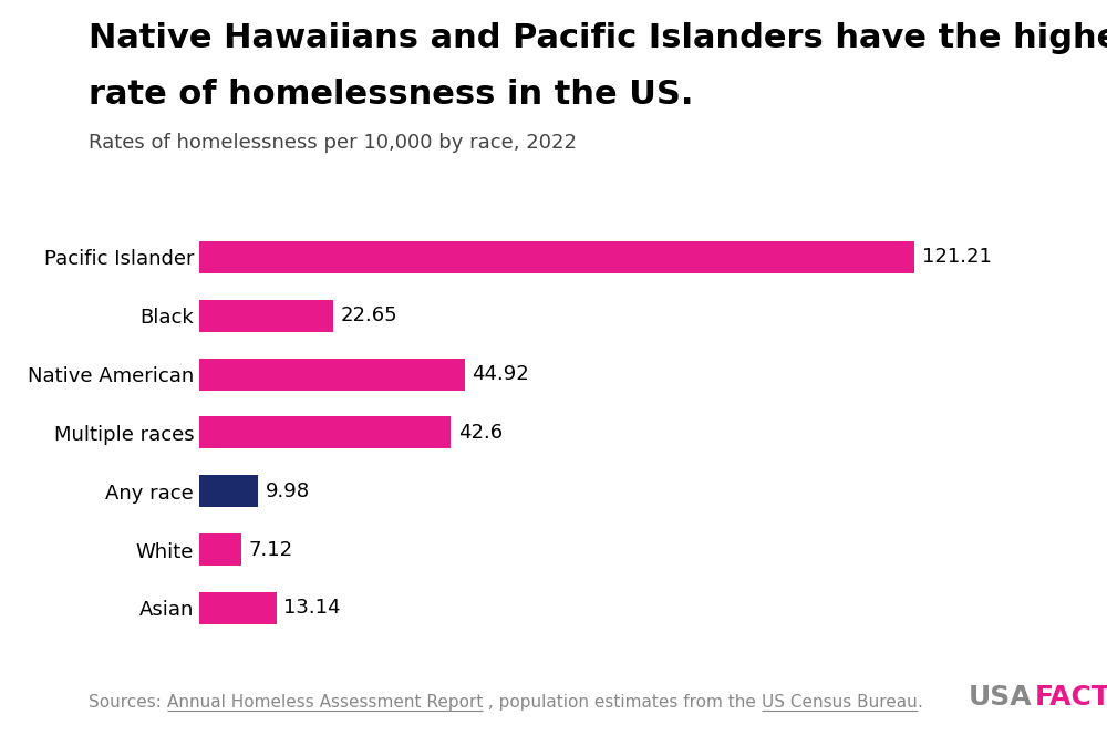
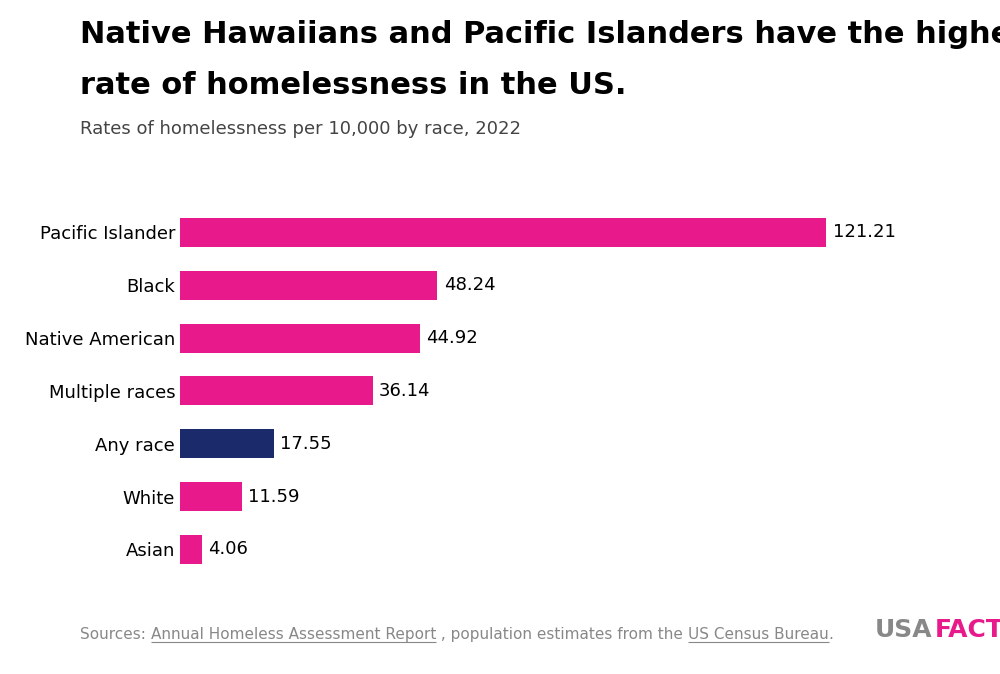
Black: 22.65 -> 48.24
Multiple races: 42.6 -> 36.14
Any race: 9.98 -> 17.55
White: 7.12 -> 11.59
Asian: 13.14 -> 4.06
